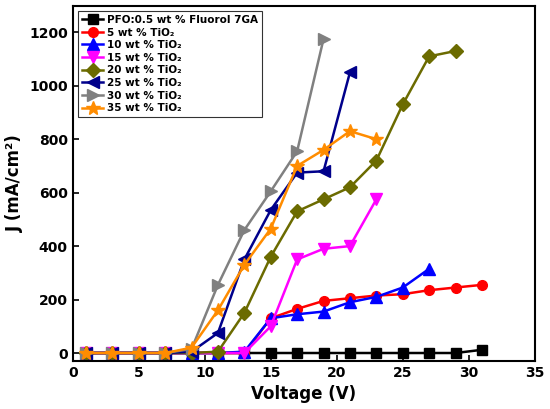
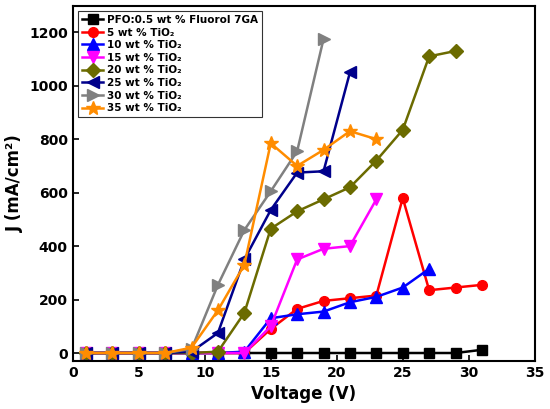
5 wt % TiO₂/15: 130 -> 90
20 wt % TiO₂/15: 360 -> 465
35 wt % TiO₂/15: 465 -> 785
5 wt % TiO₂/25: 220 -> 580
20 wt % TiO₂/25: 930 -> 835
